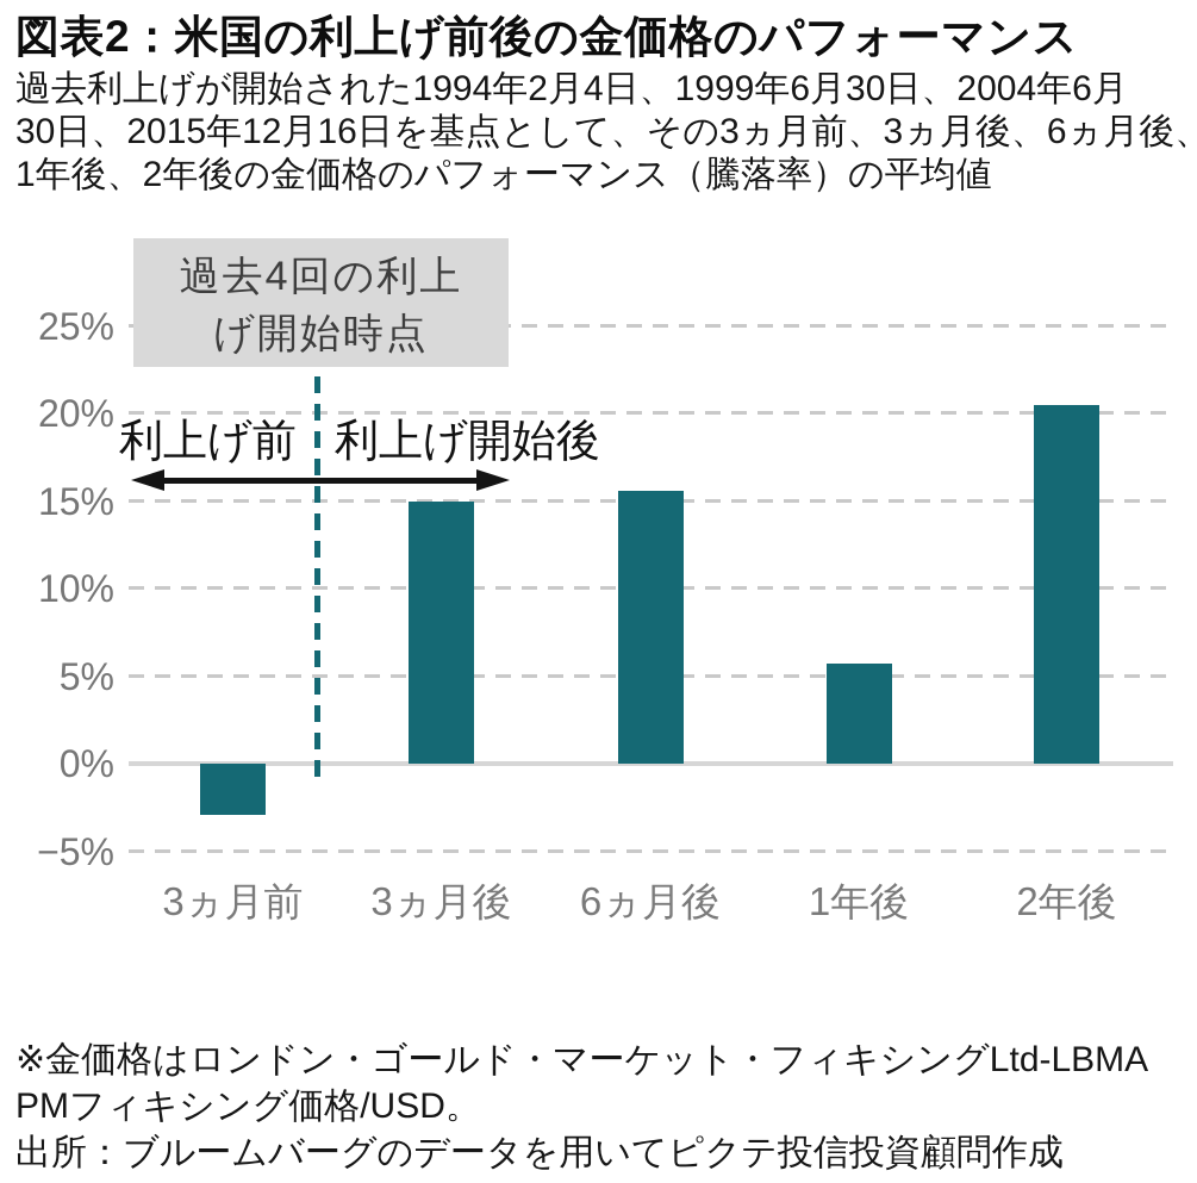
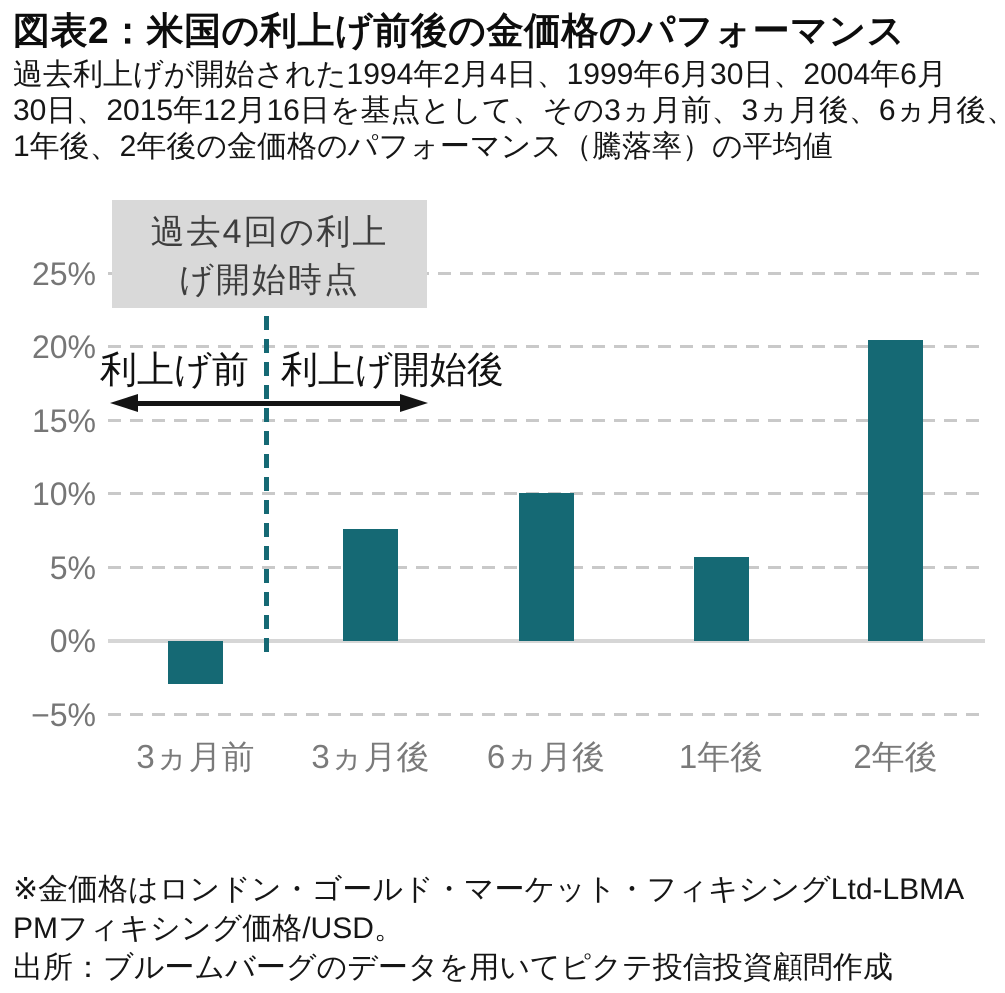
3ヵ月後: 15.0% -> 7.6%
6ヵ月後: 15.6% -> 10.1%
